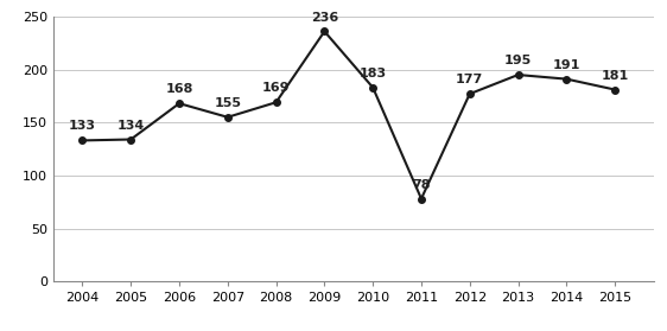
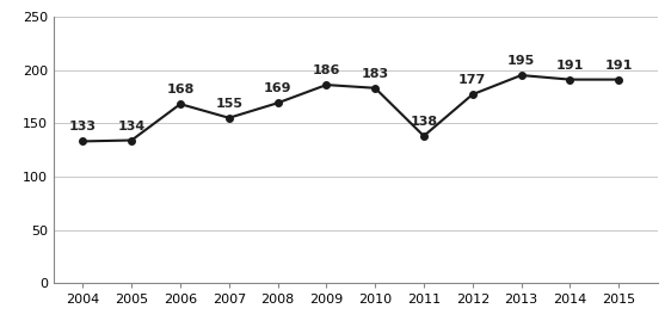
2009: 236 -> 186
2011: 78 -> 138
2015: 181 -> 191
